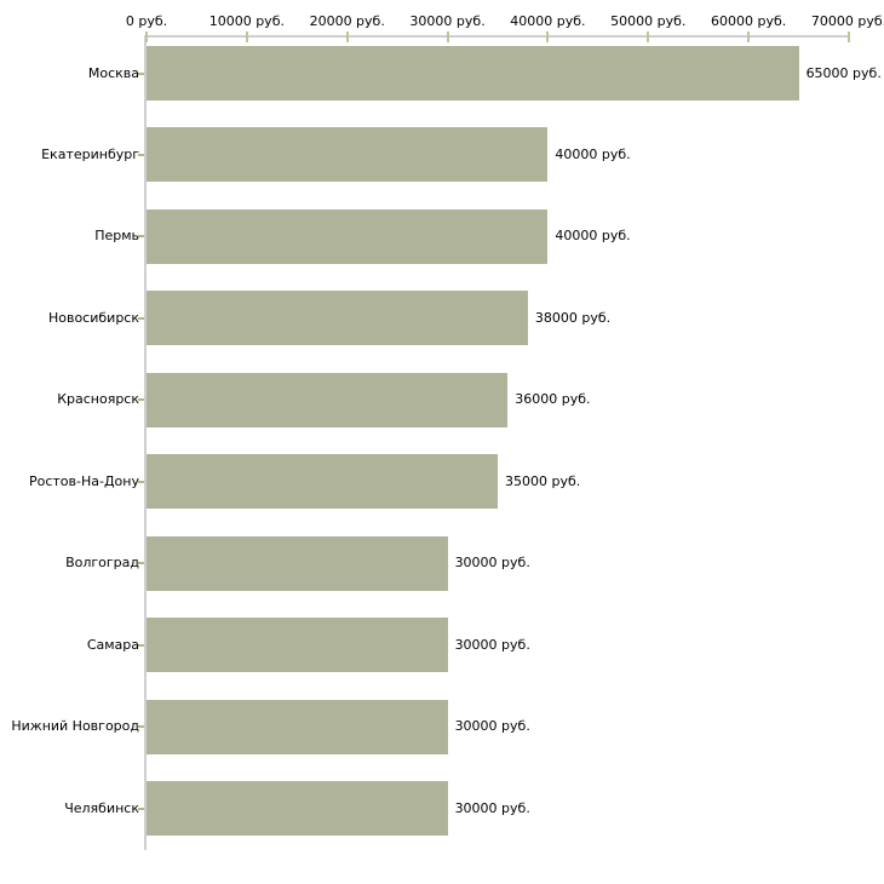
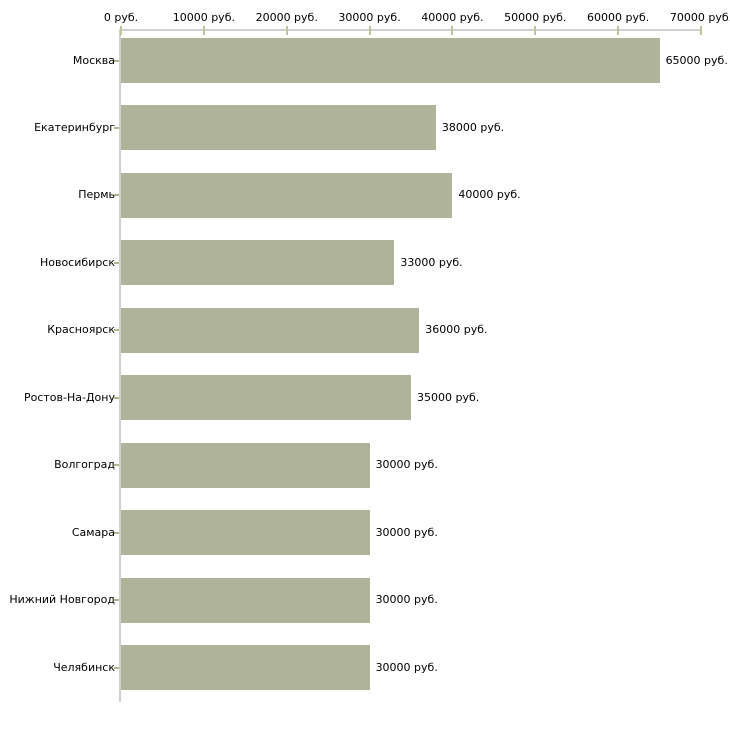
Екатеринбург: 40000 -> 38000
Новосибирск: 38000 -> 33000
